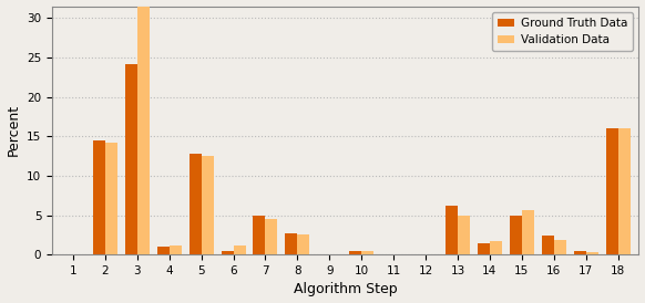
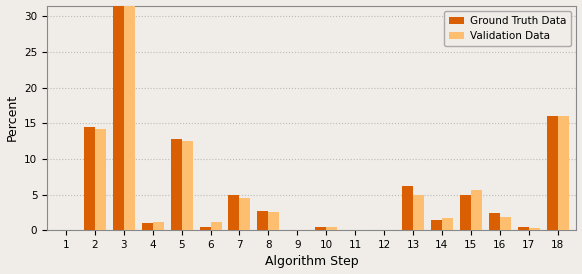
Ground Truth Data/3: 24.2 -> 31.5
